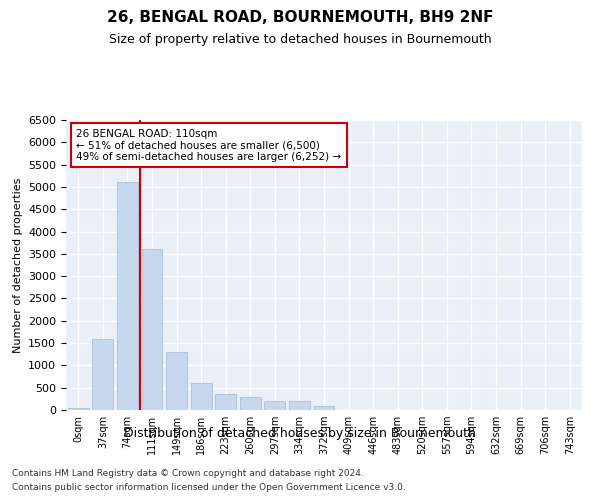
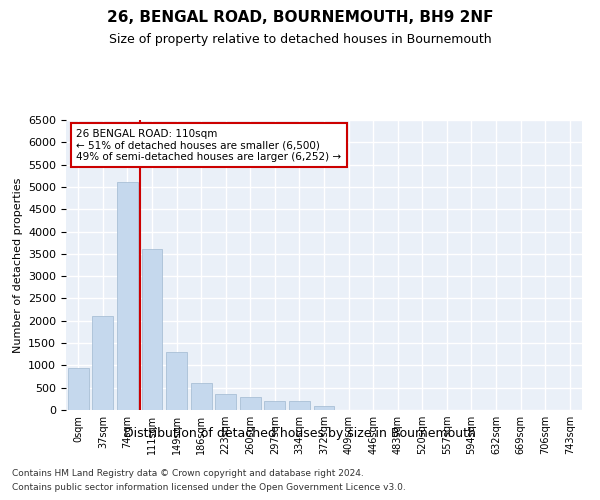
0sqm: 50 -> 950
37sqm: 1600 -> 2100
